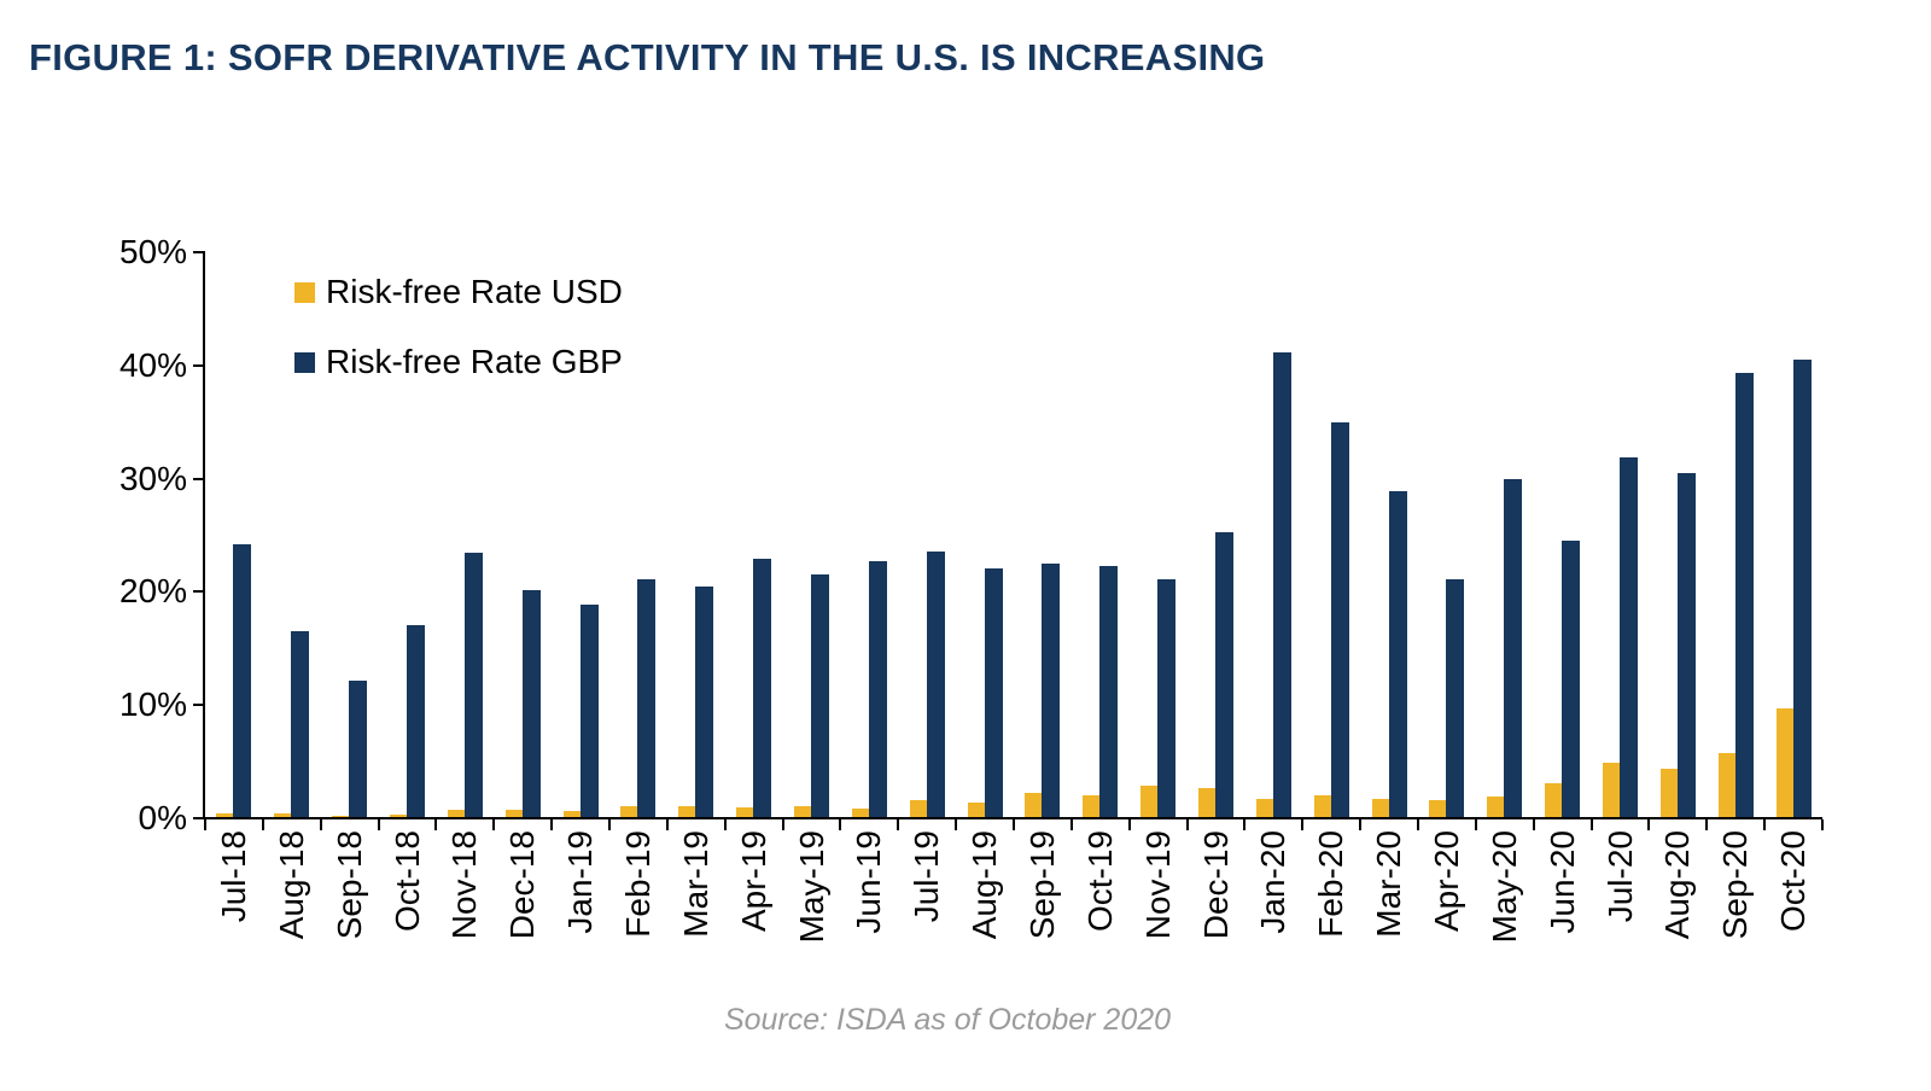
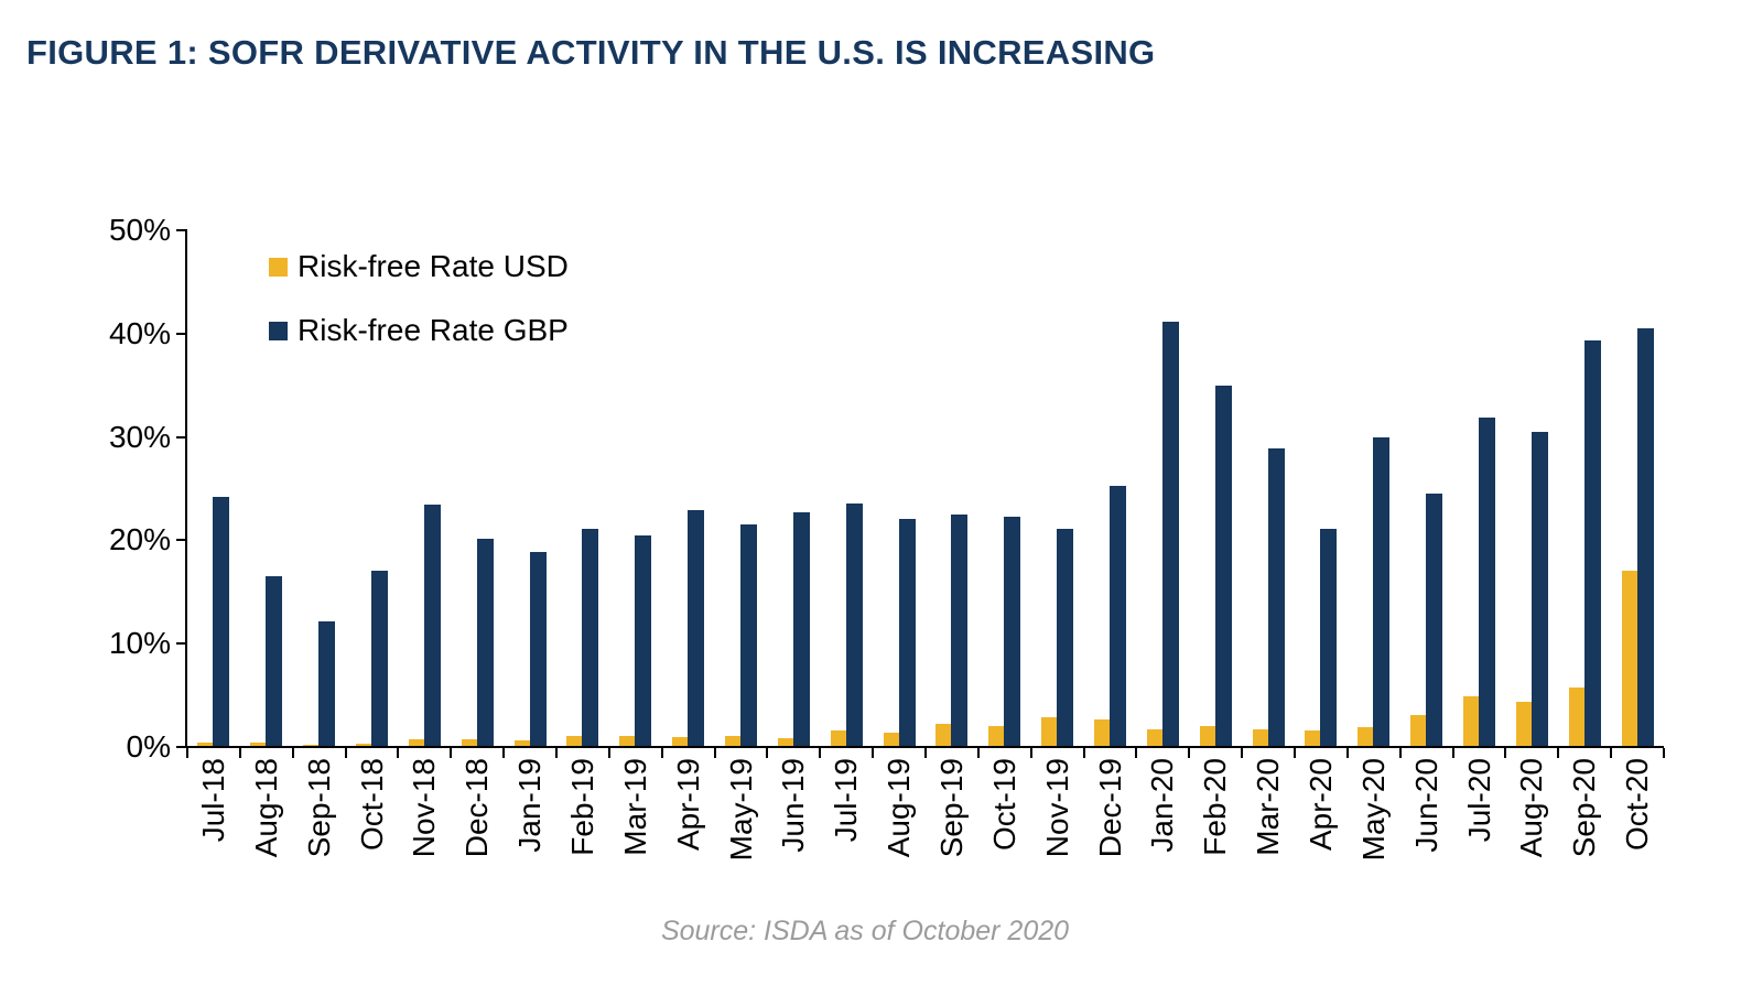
Risk-free Rate USD/Oct-20: 10% -> 17%
